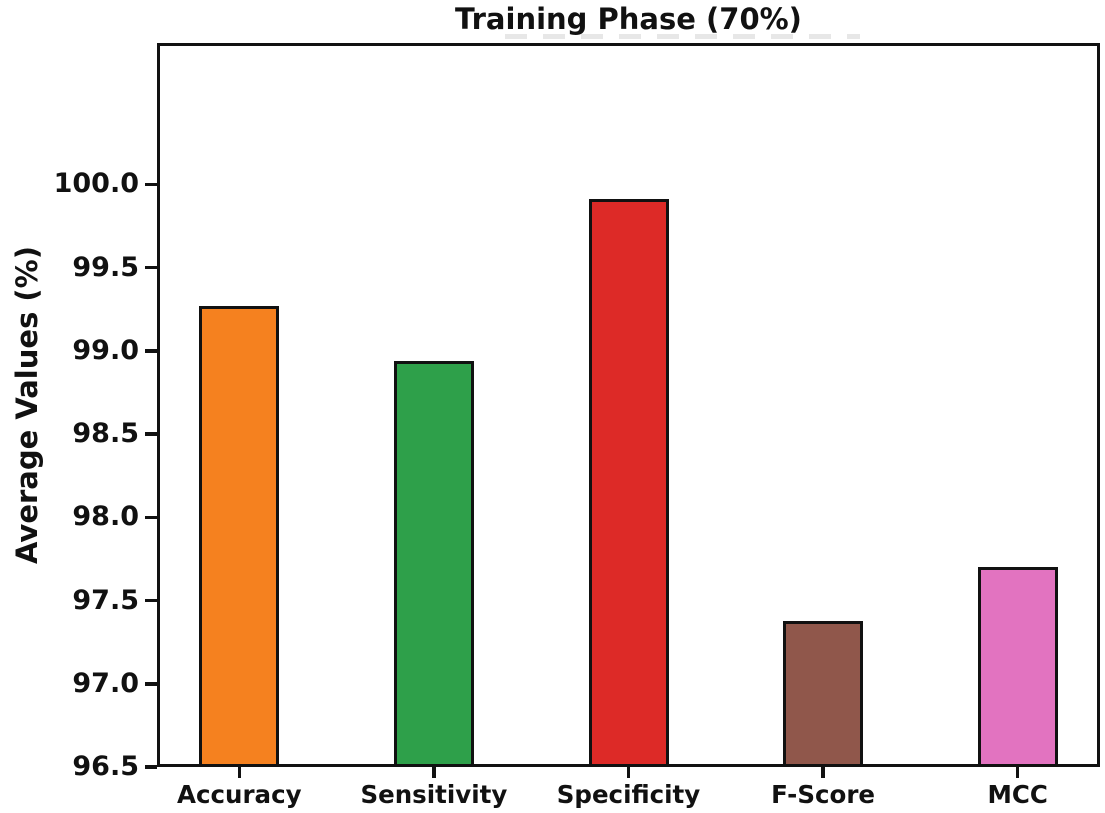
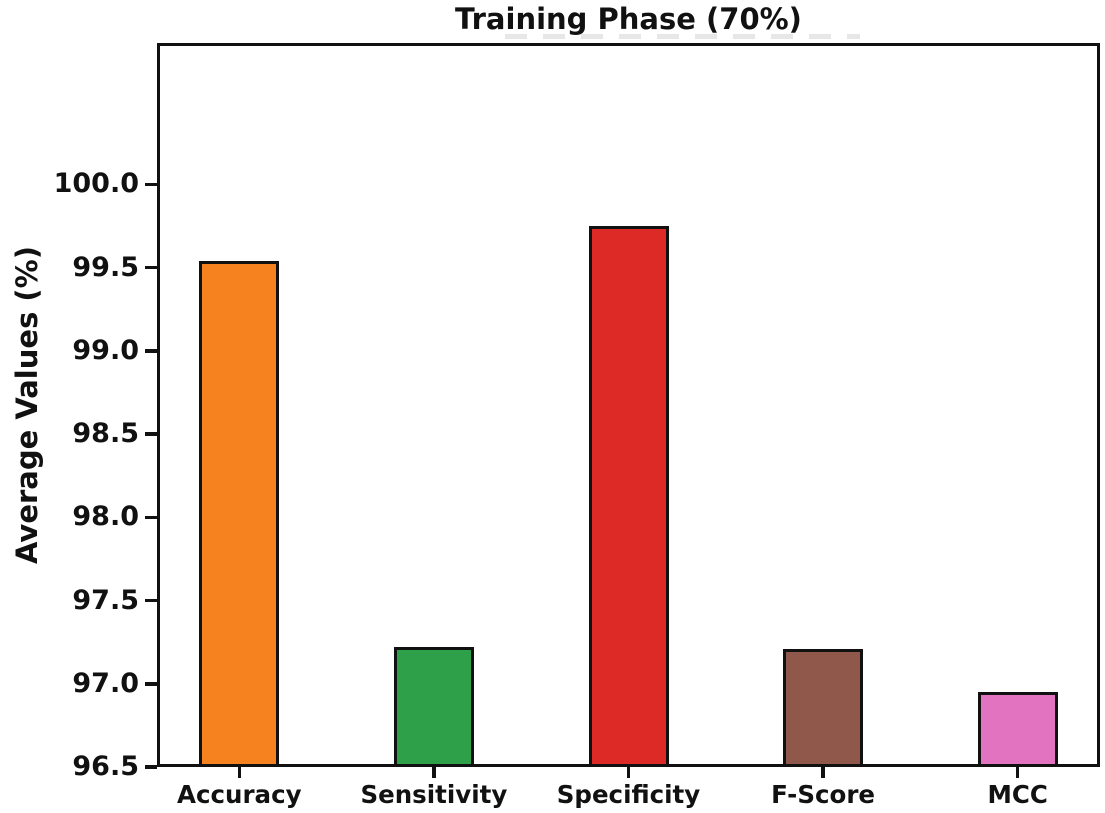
Accuracy: 99.27 -> 99.54
Sensitivity: 98.94 -> 97.22
Specificity: 99.91 -> 99.75
F-Score: 97.38 -> 97.21
MCC: 97.70 -> 96.95
